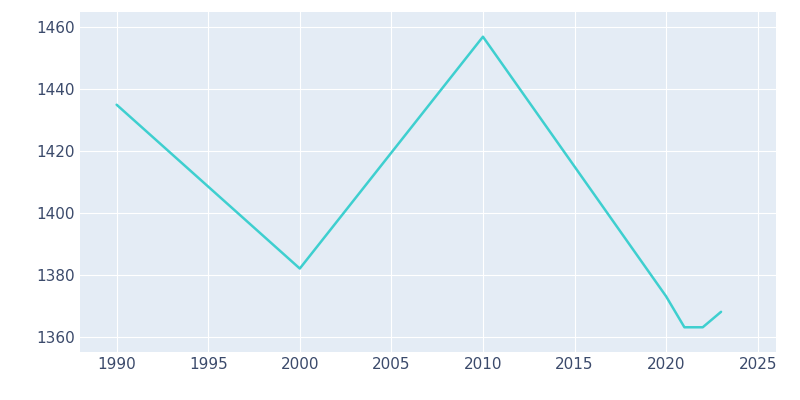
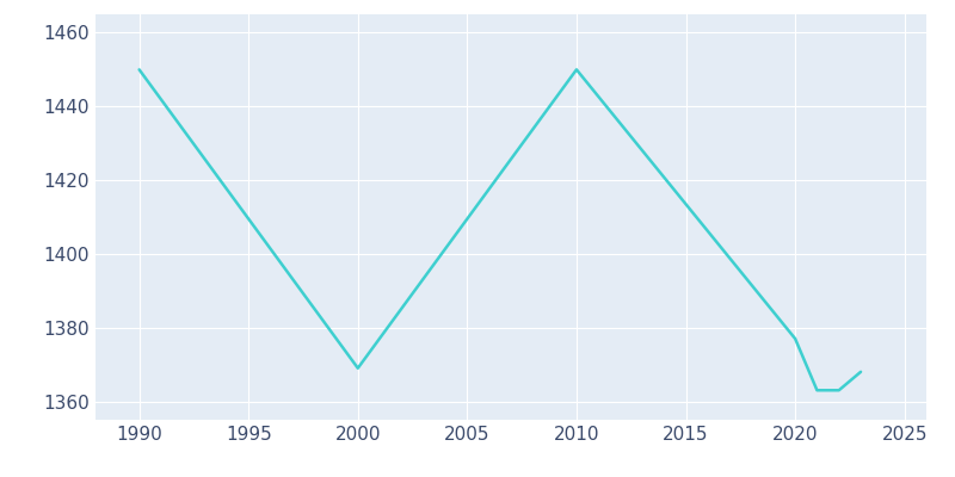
1990: 1435 -> 1450
2000: 1382 -> 1369
2010: 1457 -> 1450
2020: 1373 -> 1377
